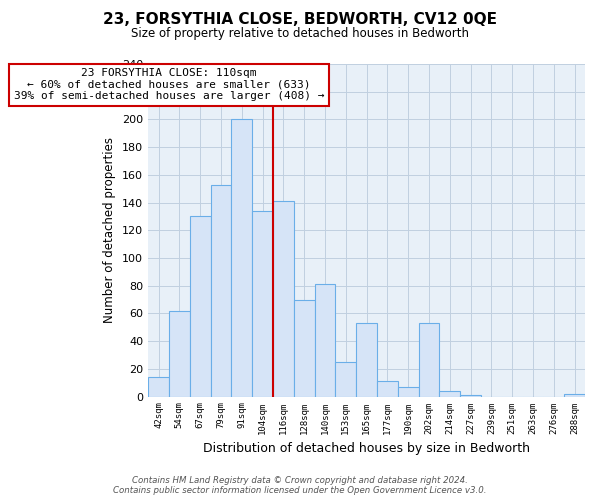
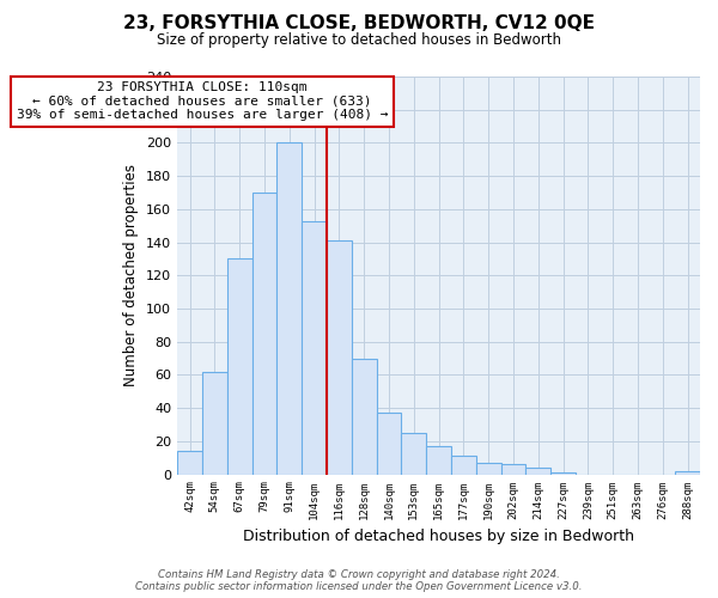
79sqm: 153 -> 170
104sqm: 134 -> 153
140sqm: 81 -> 37
165sqm: 53 -> 17
202sqm: 53 -> 6
